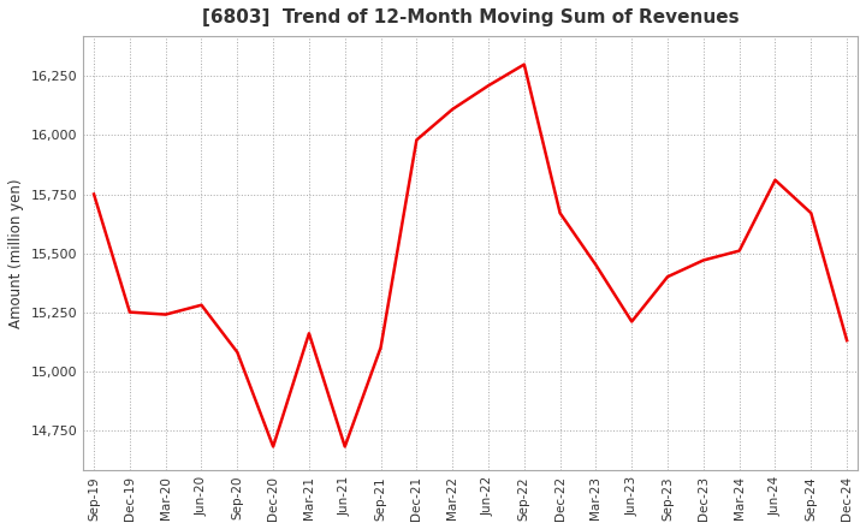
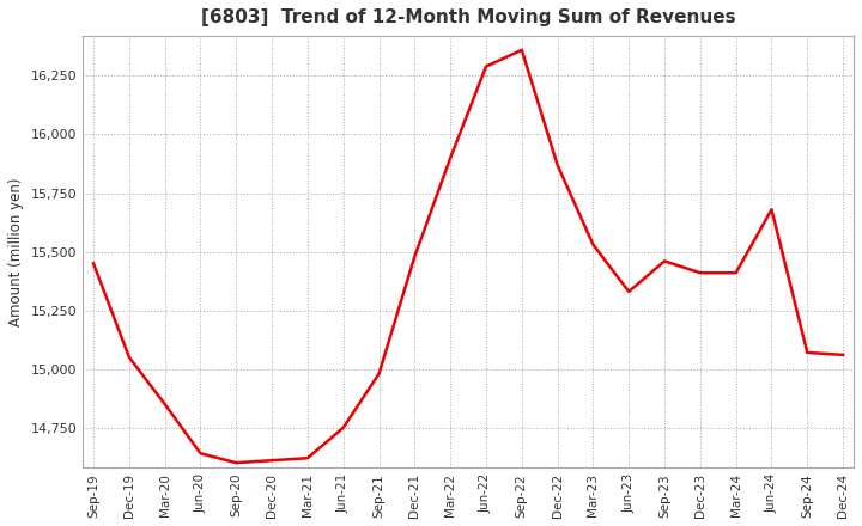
Sep-19: 15,750 -> 15,450
Dec-19: 15,250 -> 15,050
Mar-20: 15,240 -> 14,850
Jun-20: 15,280 -> 14,640
Sep-20: 15,080 -> 14,600
Dec-20: 14,680 -> 14,610
Mar-21: 15,160 -> 14,620
Jun-21: 14,680 -> 14,750
Sep-21: 15,100 -> 14,980
Dec-21: 15,980 -> 15,480
Mar-22: 16,110 -> 15,900
Jun-22: 16,210 -> 16,290
Sep-22: 16,300 -> 16,360
Dec-22: 15,670 -> 15,870
Mar-23: 15,450 -> 15,530
Jun-23: 15,210 -> 15,330
Sep-23: 15,400 -> 15,460
Dec-23: 15,470 -> 15,410
Mar-24: 15,510 -> 15,410
Jun-24: 15,810 -> 15,680
Sep-24: 15,670 -> 15,070
Dec-24: 15,130 -> 15,060
